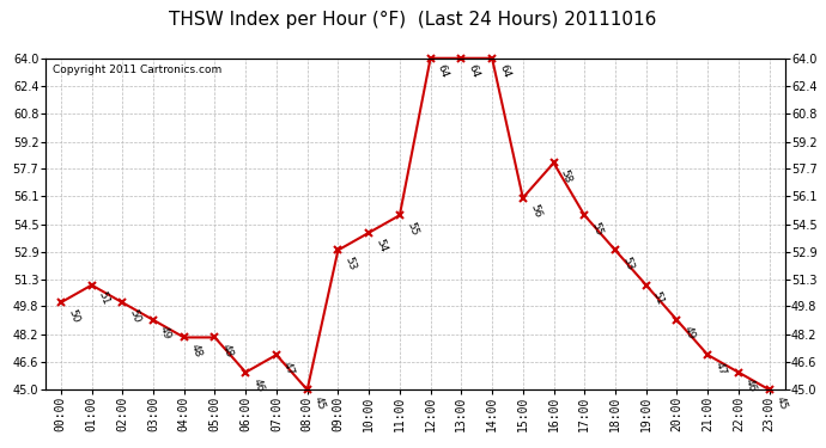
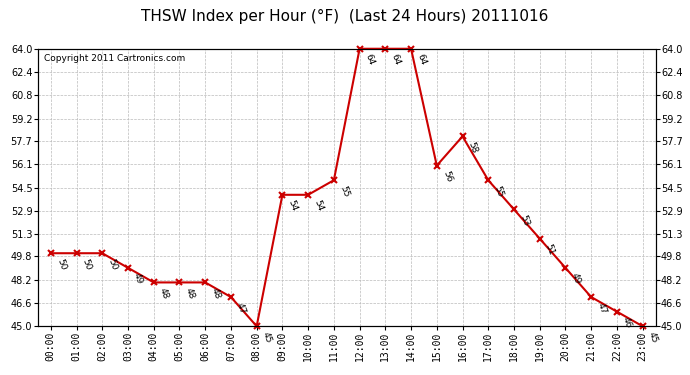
01:00: 51 -> 50
06:00: 46 -> 48
09:00: 53 -> 54
